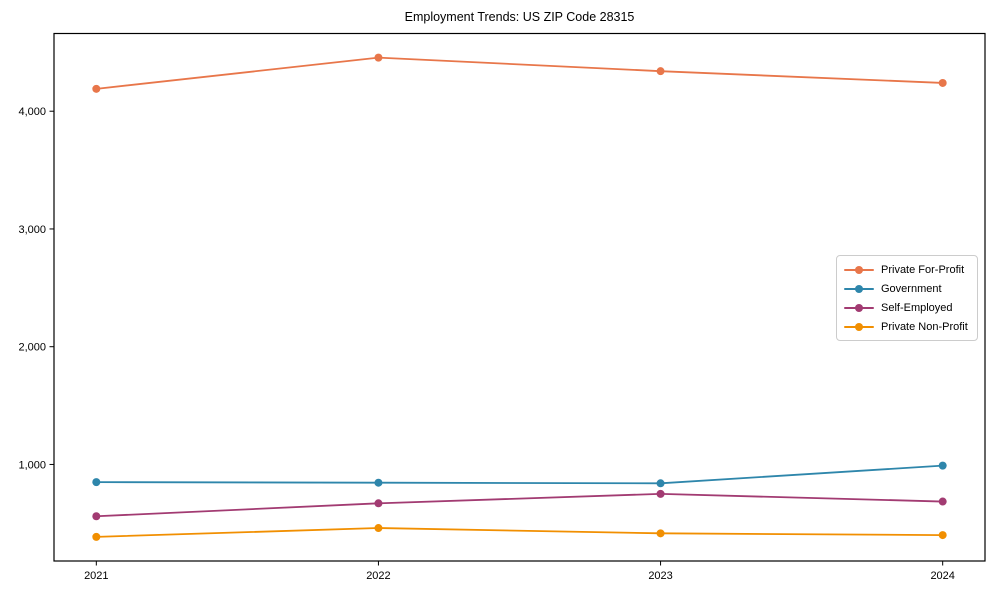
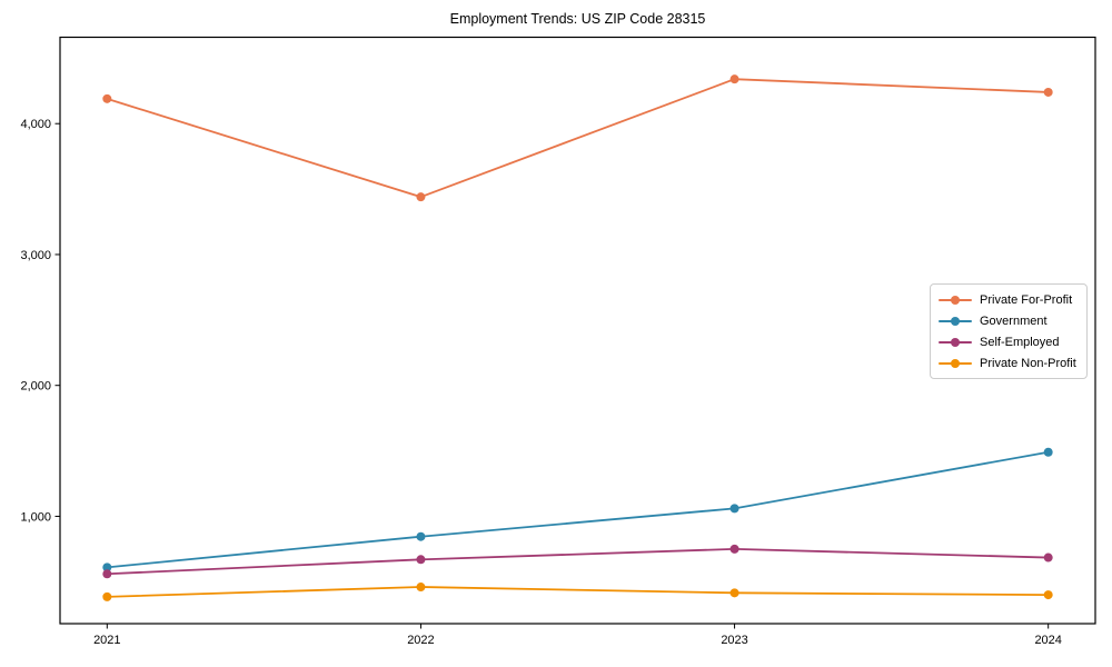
Government/2021: 850 -> 610
Private For-Profit/2022: 4460 -> 3440
Government/2023: 840 -> 1060
Government/2024: 990 -> 1490
